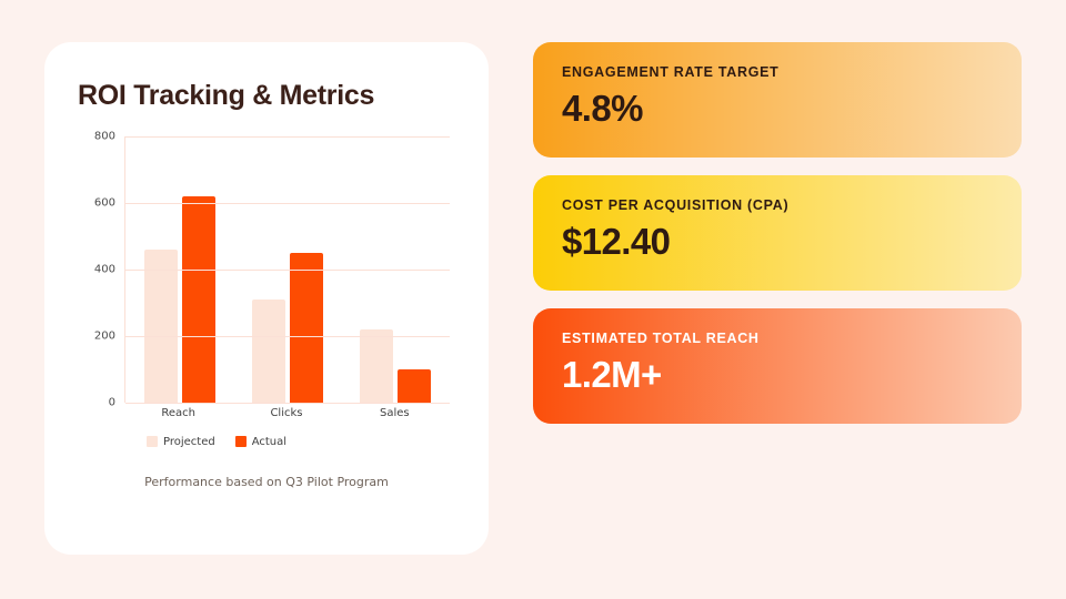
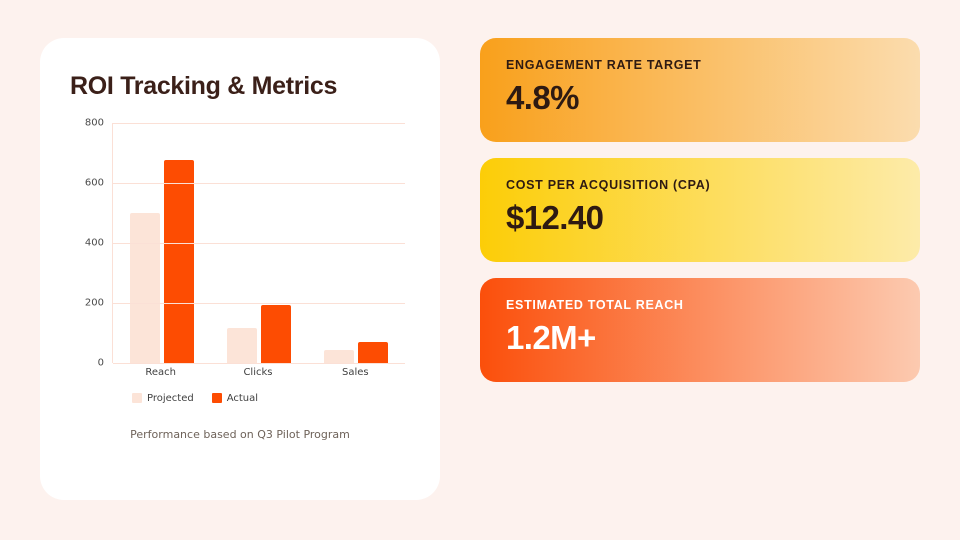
Projected/Reach: 460 -> 500
Actual/Reach: 620 -> 680
Projected/Clicks: 310 -> 120
Actual/Clicks: 450 -> 190
Projected/Sales: 220 -> 40
Actual/Sales: 100 -> 70
